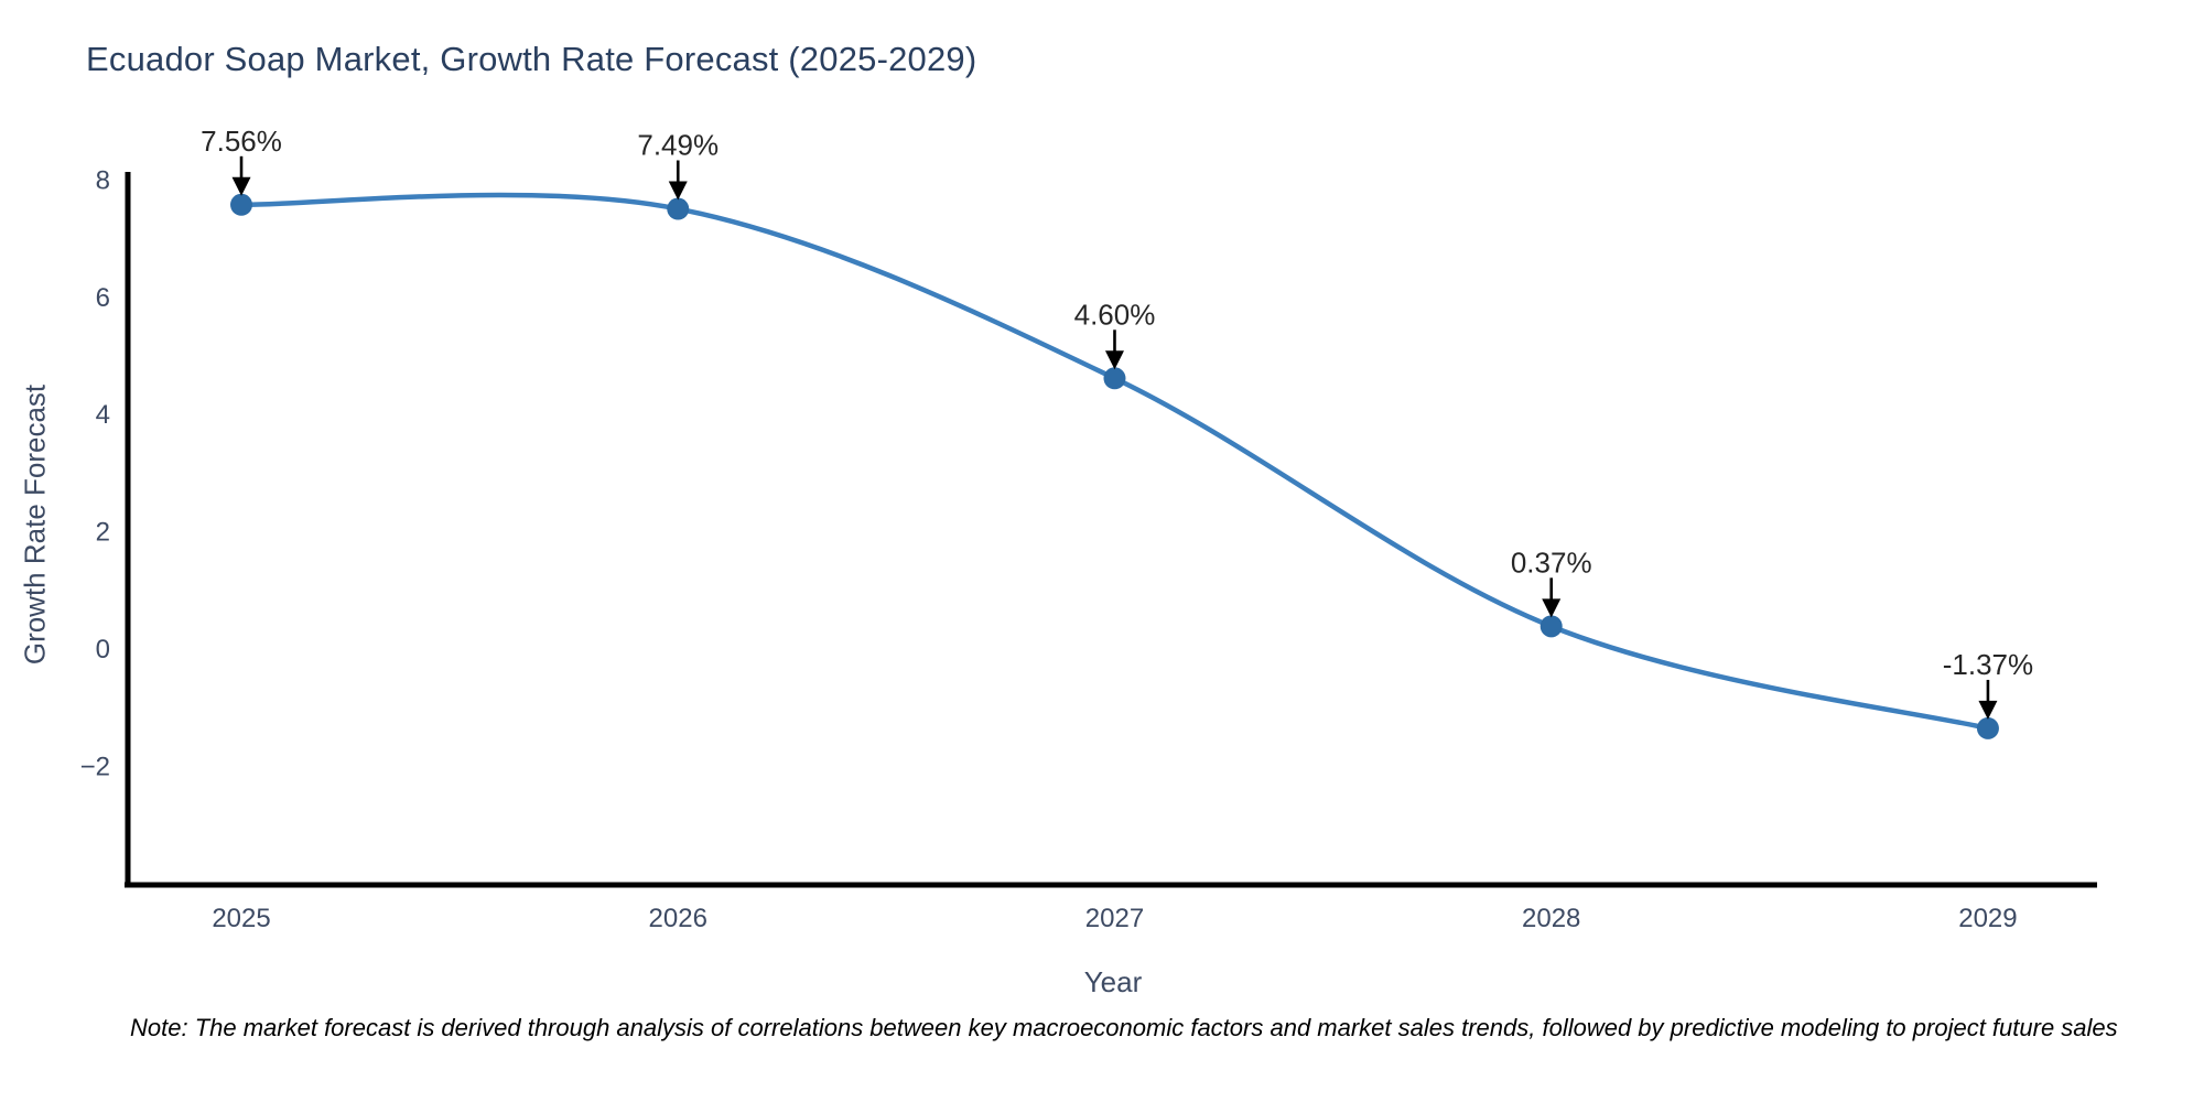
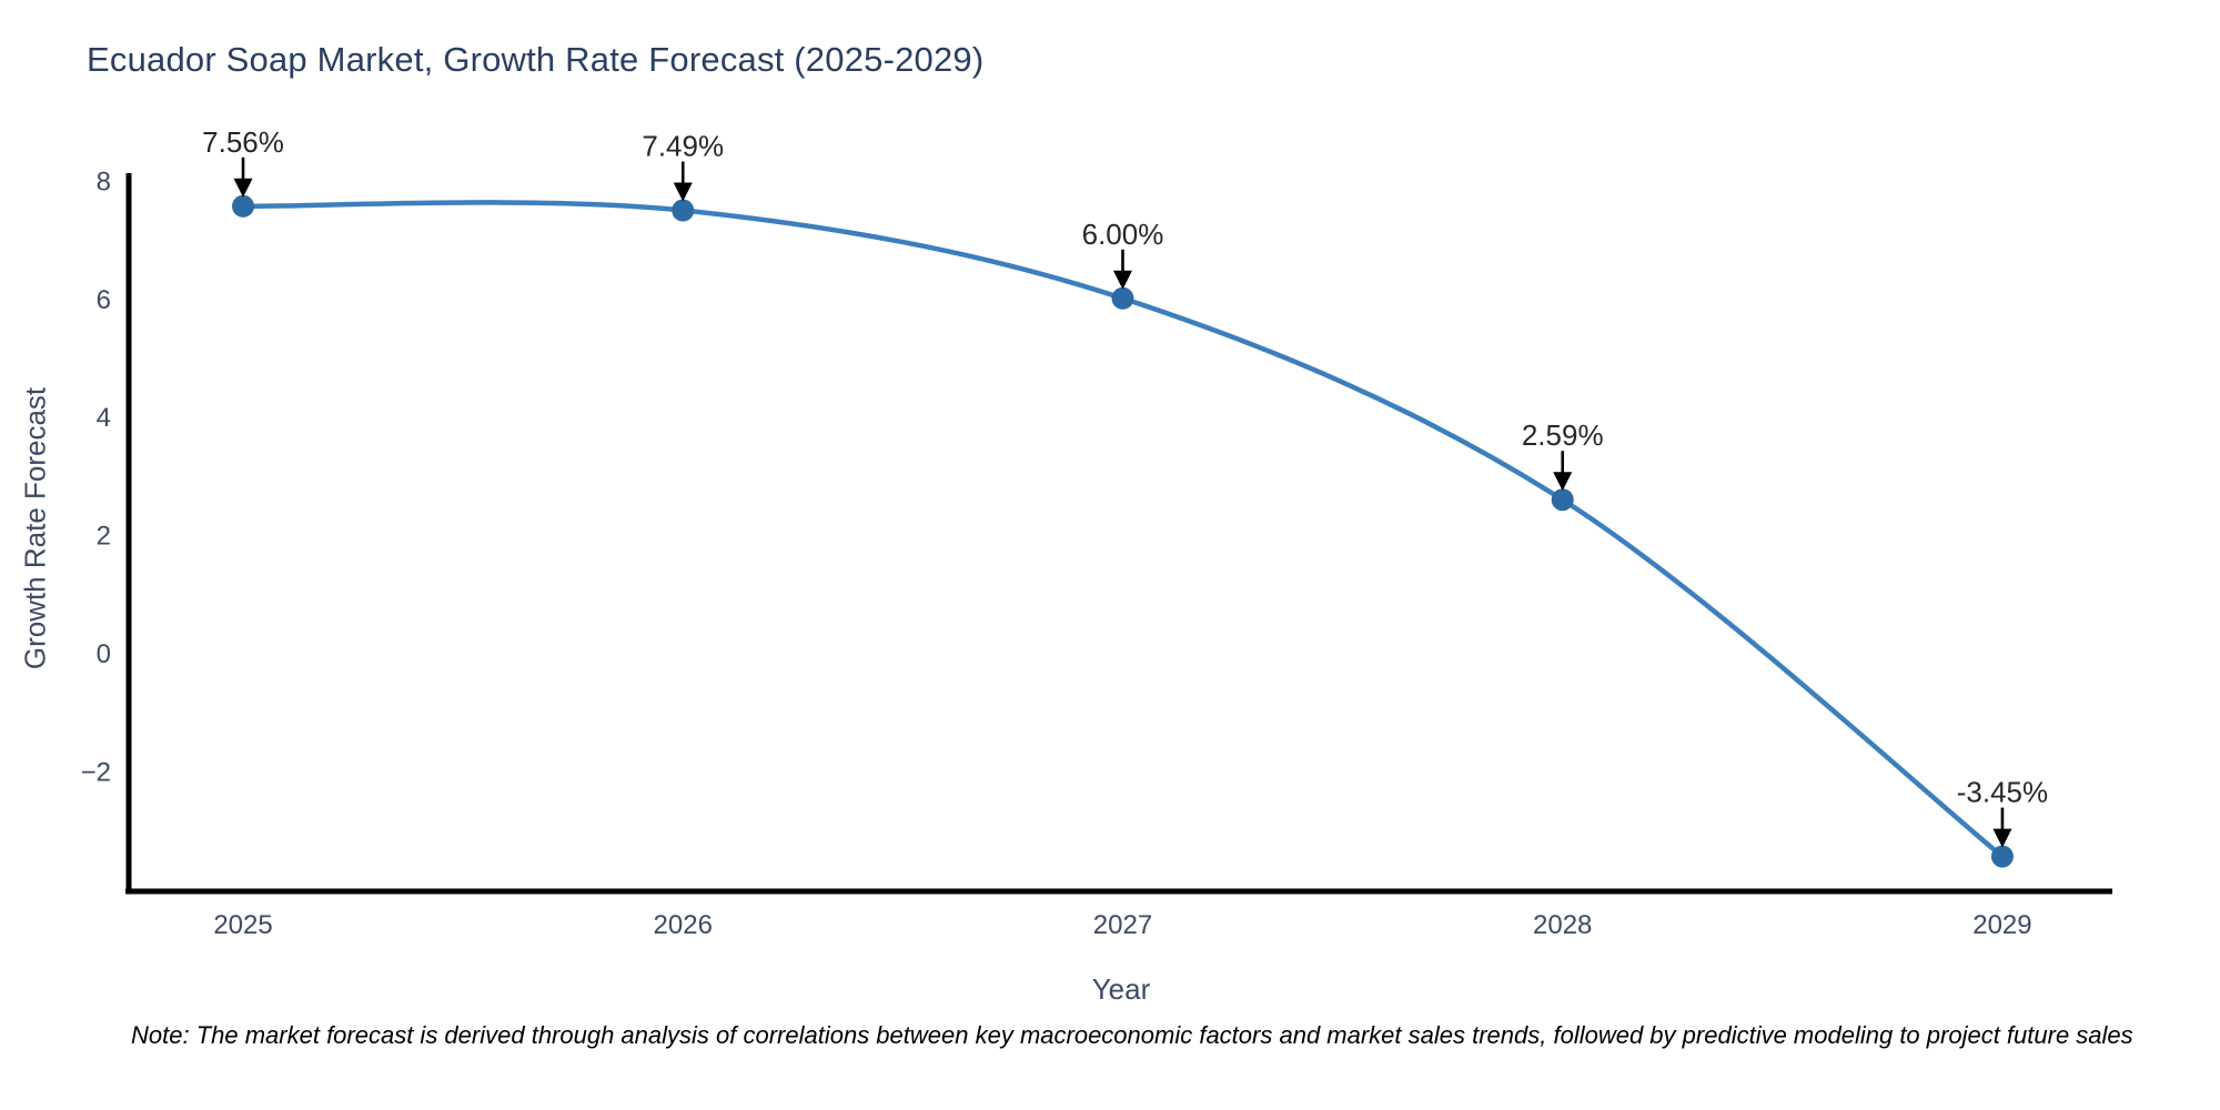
2027: 4.60% -> 6.00%
2028: 0.37% -> 2.59%
2029: -1.37% -> -3.45%
